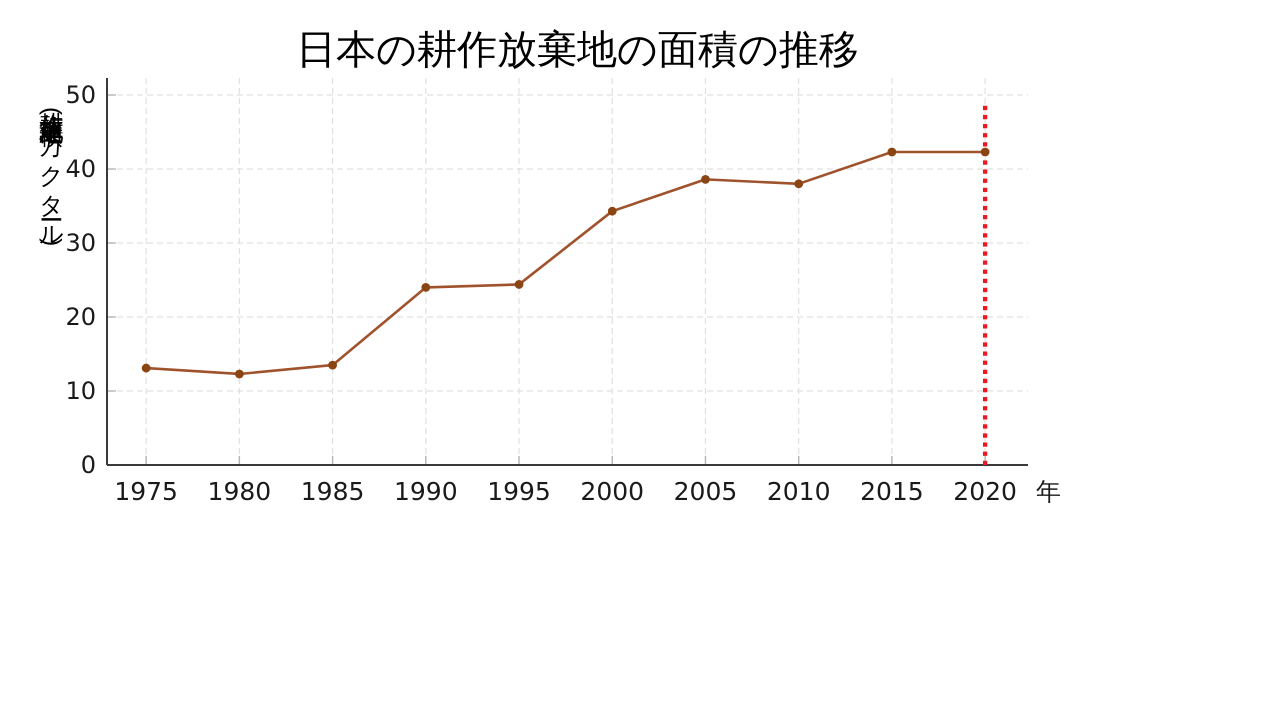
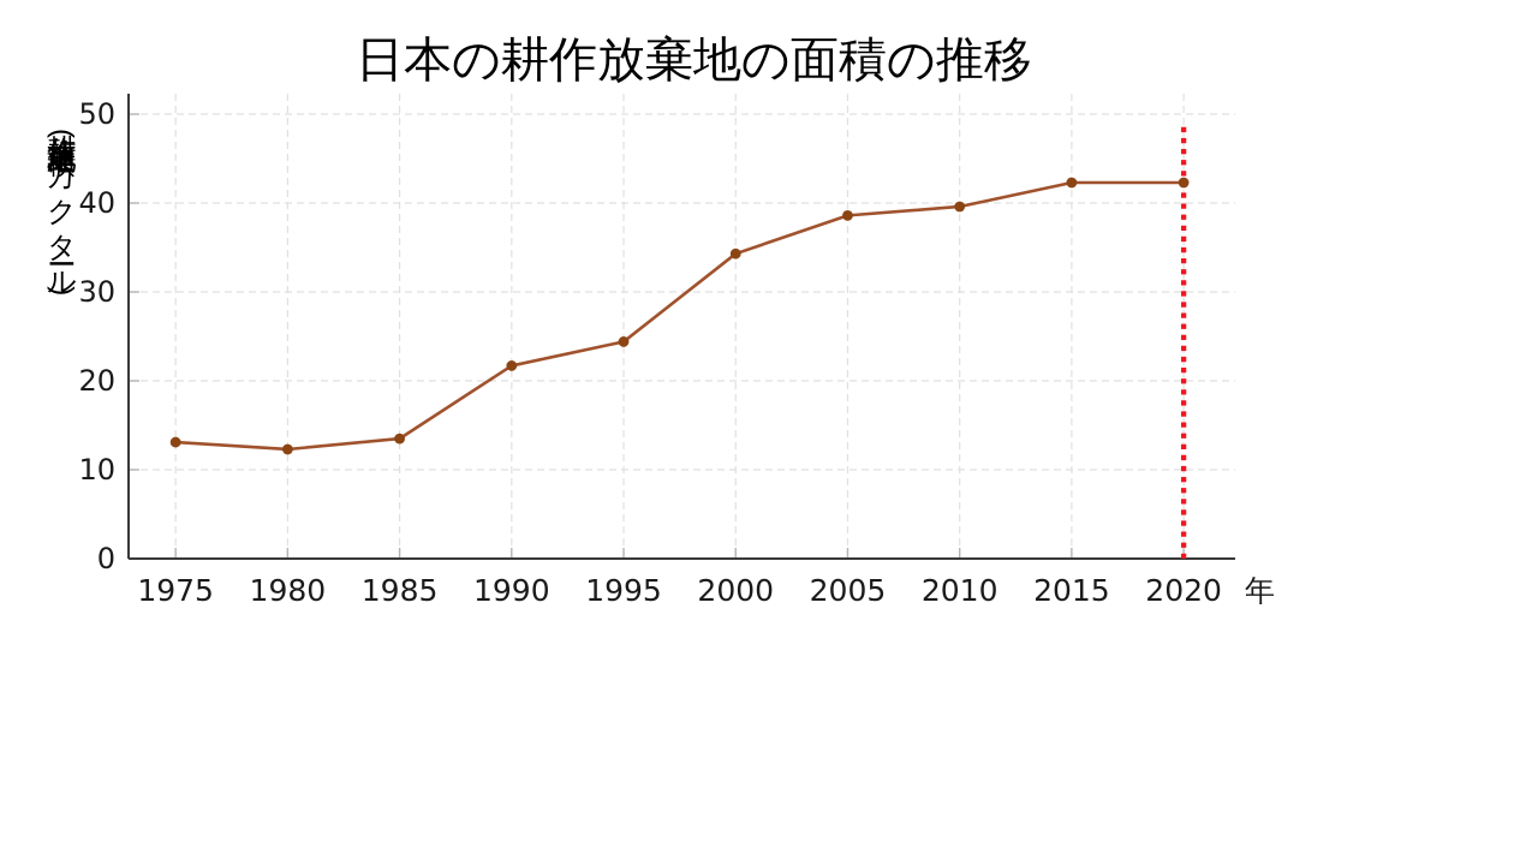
1990: 24 -> 22
2010: 38 -> 40
